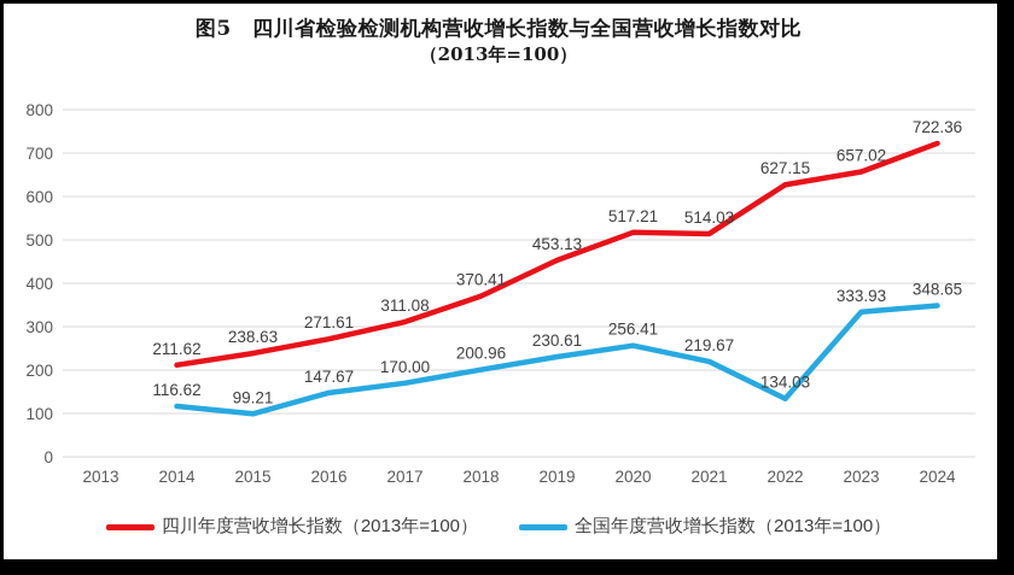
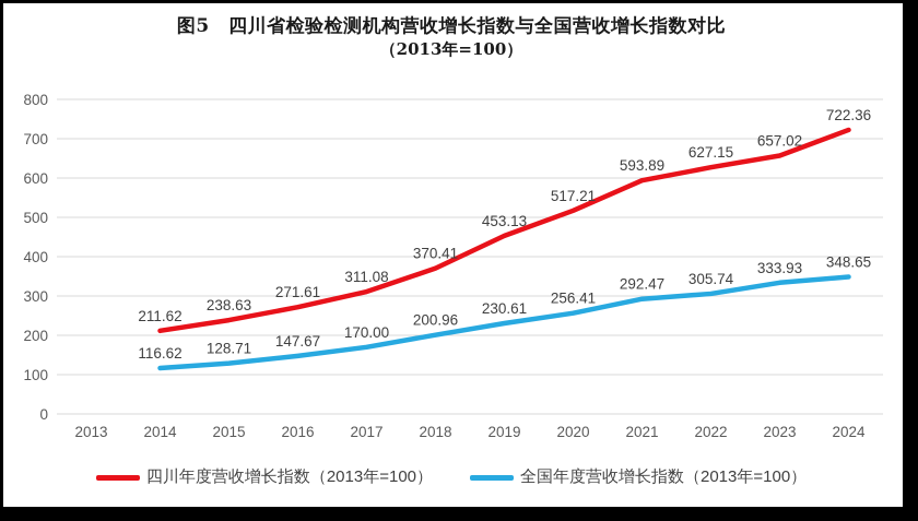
全国年度营收增长指数（2013年=100）/2015: 99.21 -> 128.71
四川年度营收增长指数（2013年=100）/2021: 514.03 -> 593.89
全国年度营收增长指数（2013年=100）/2021: 219.67 -> 292.47
全国年度营收增长指数（2013年=100）/2022: 134.03 -> 305.74
